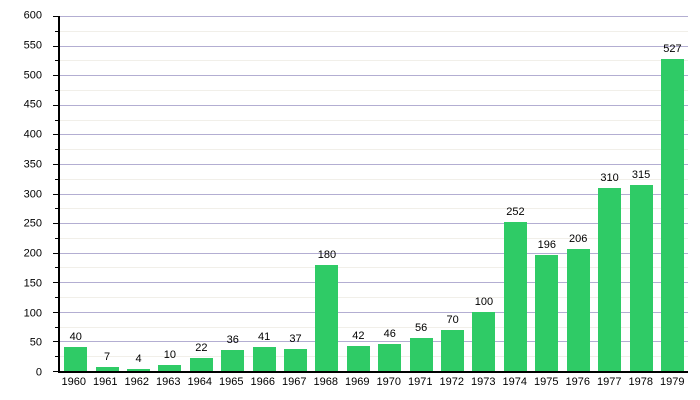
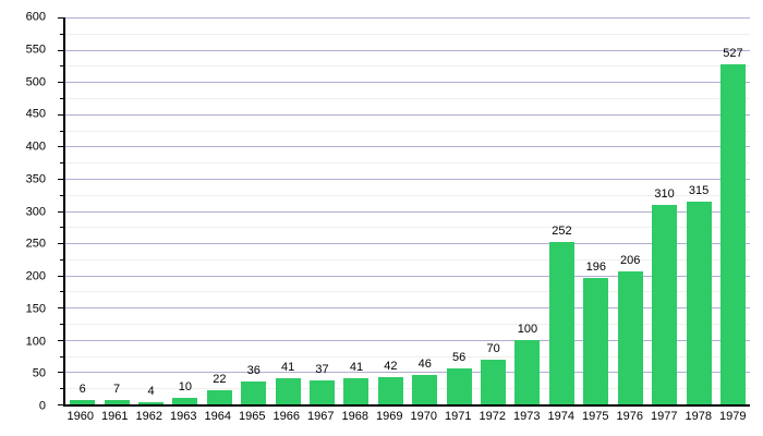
1960: 40 -> 6
1968: 180 -> 41
